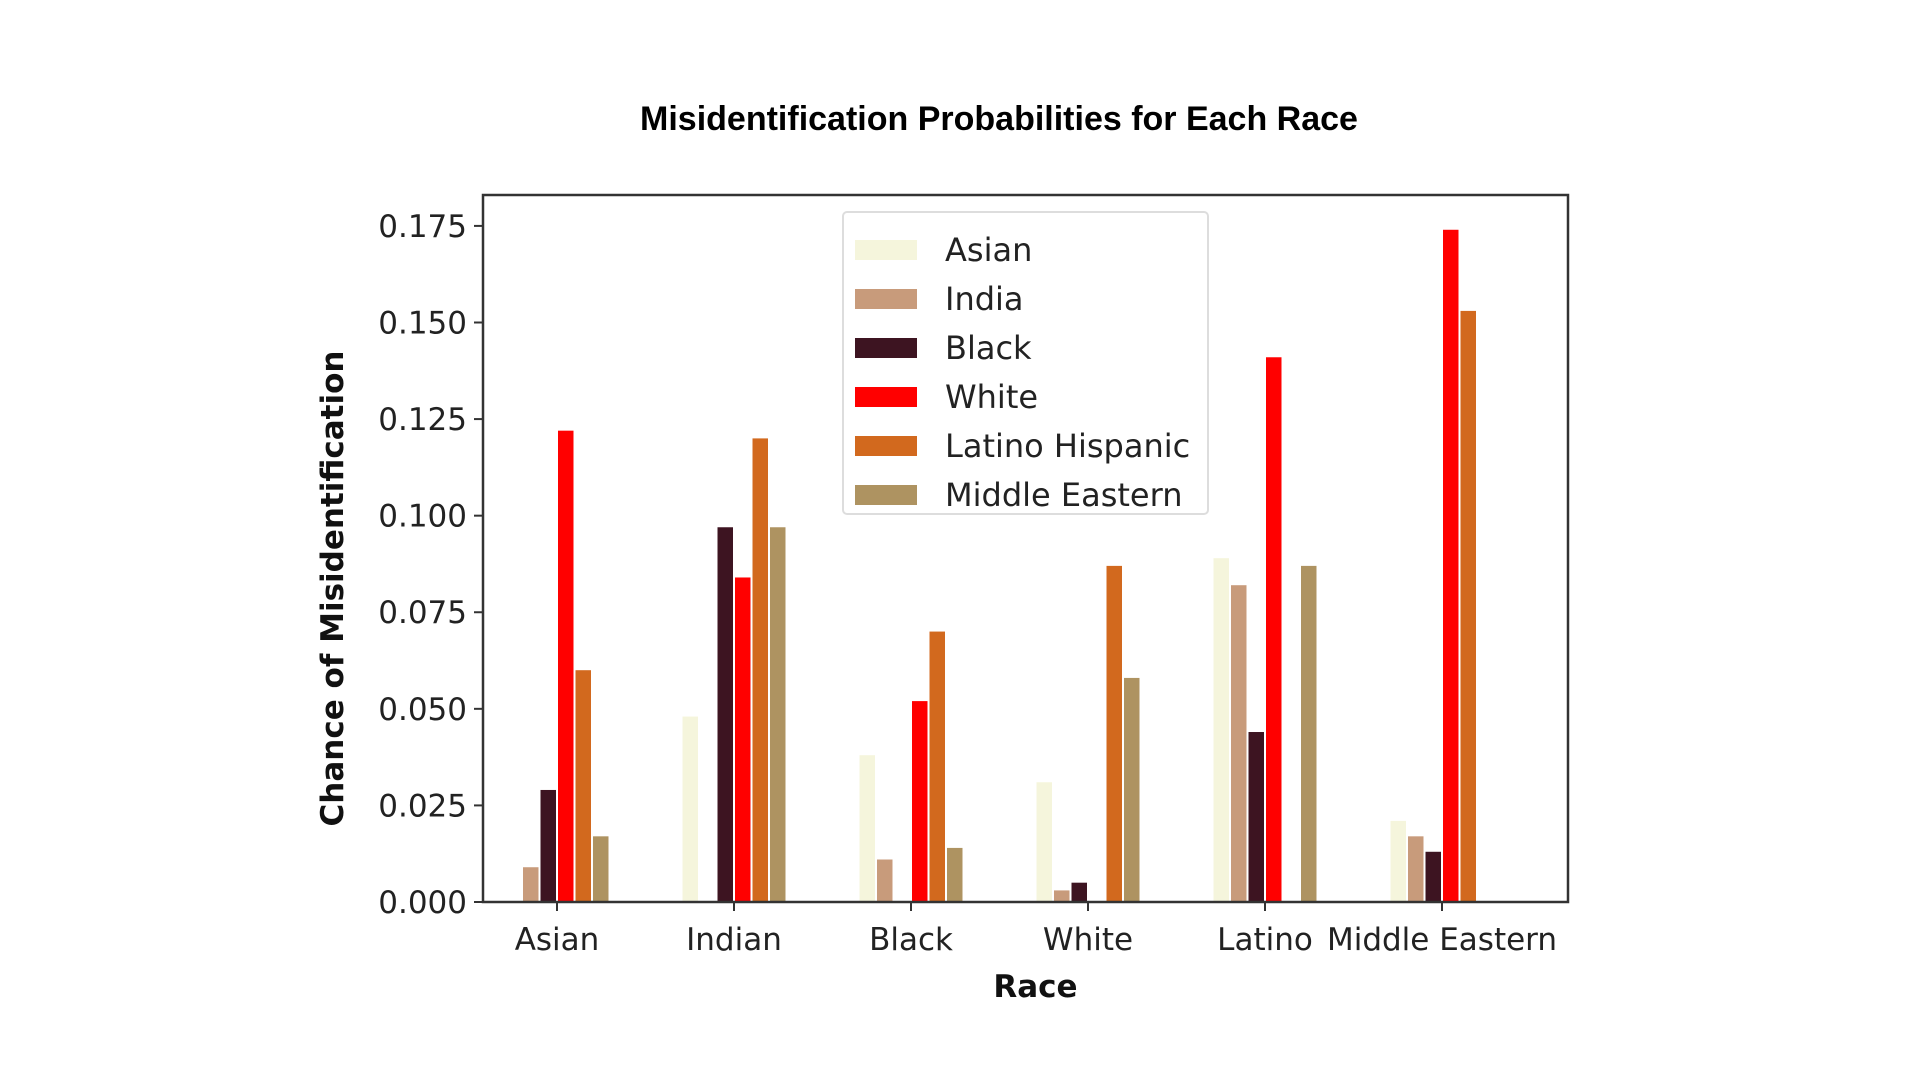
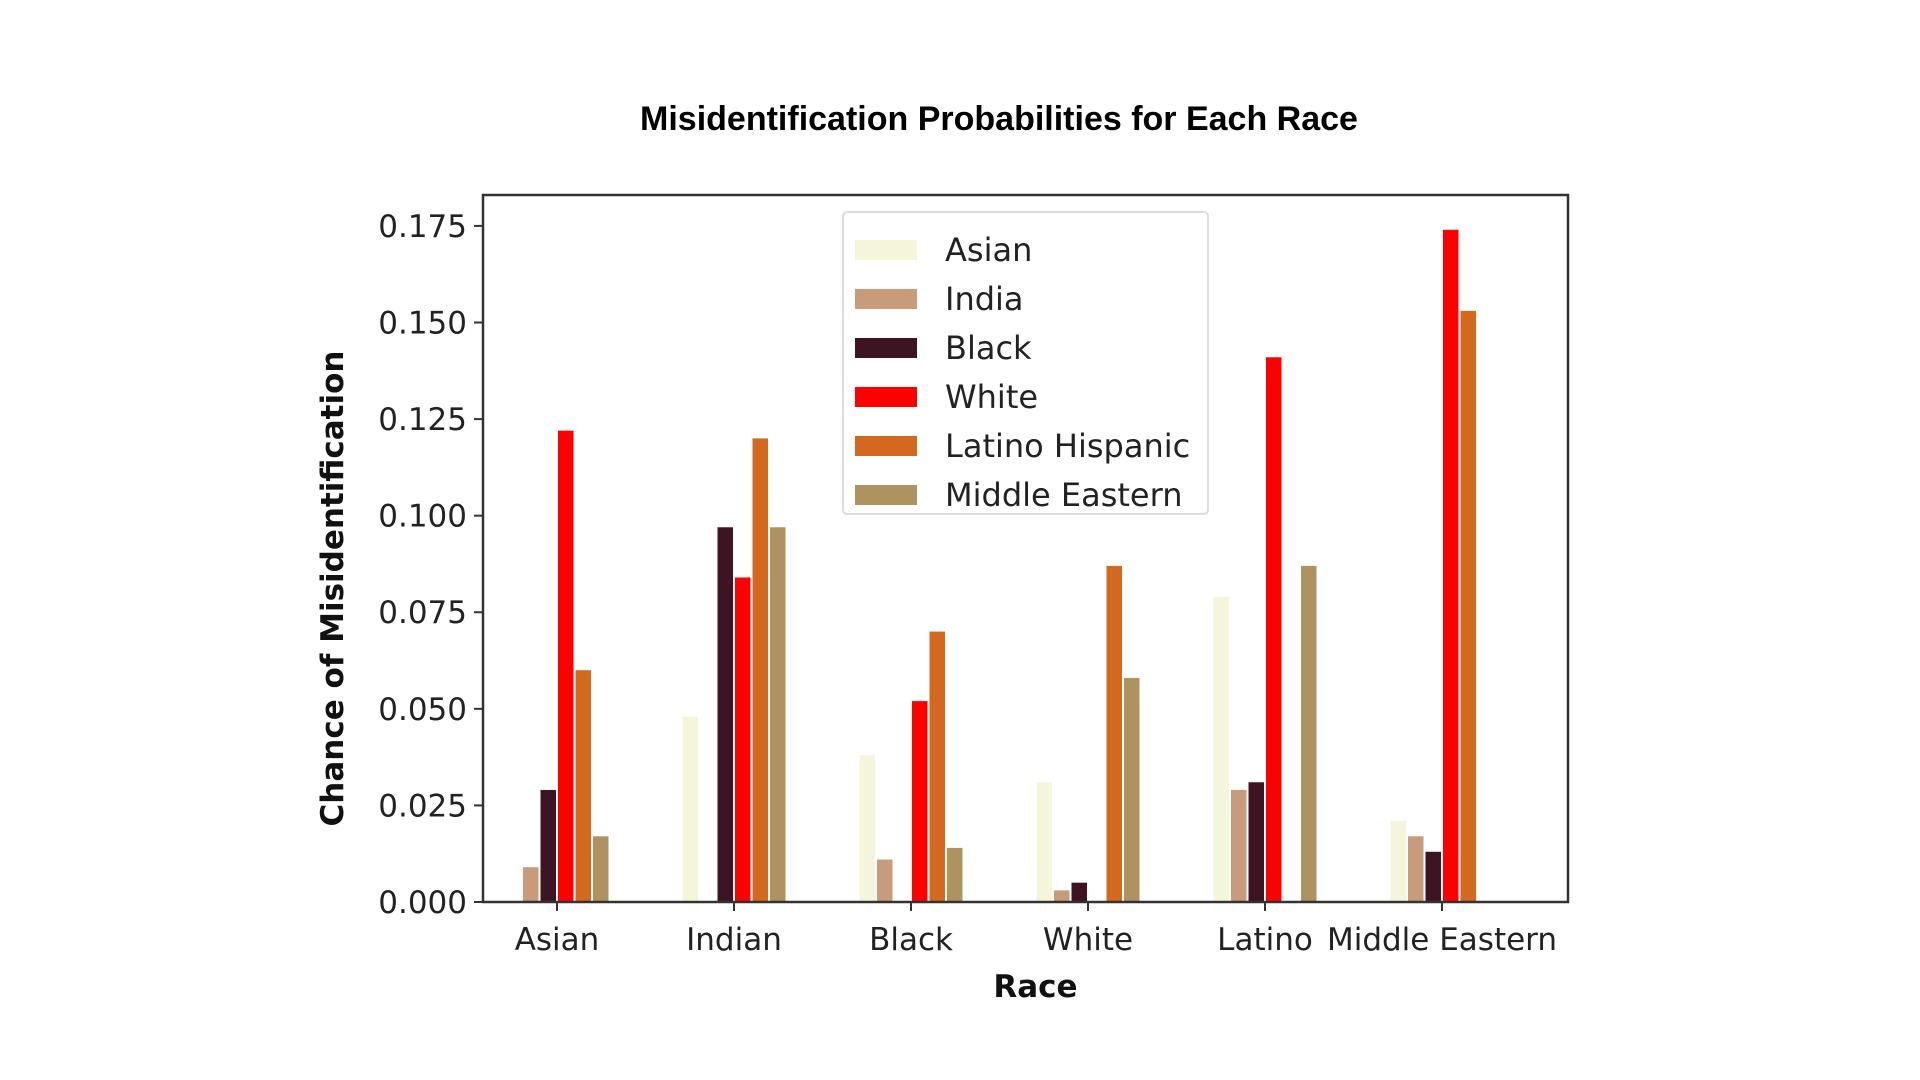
Asian/Latino: 0.089 -> 0.079
India/Latino: 0.082 -> 0.029
Black/Latino: 0.044 -> 0.031
